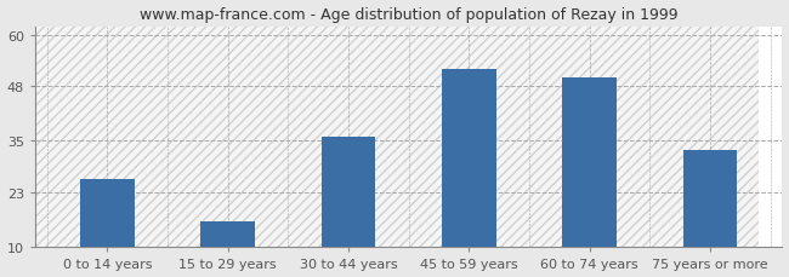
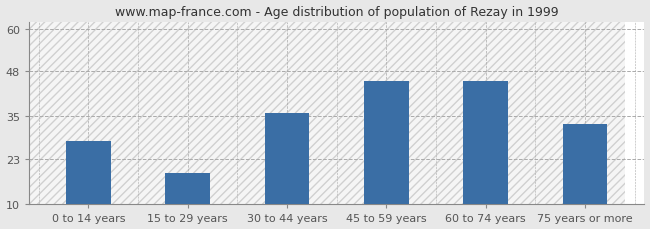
0 to 14 years: 26 -> 28
15 to 29 years: 16 -> 19
45 to 59 years: 52 -> 45
60 to 74 years: 50 -> 45
